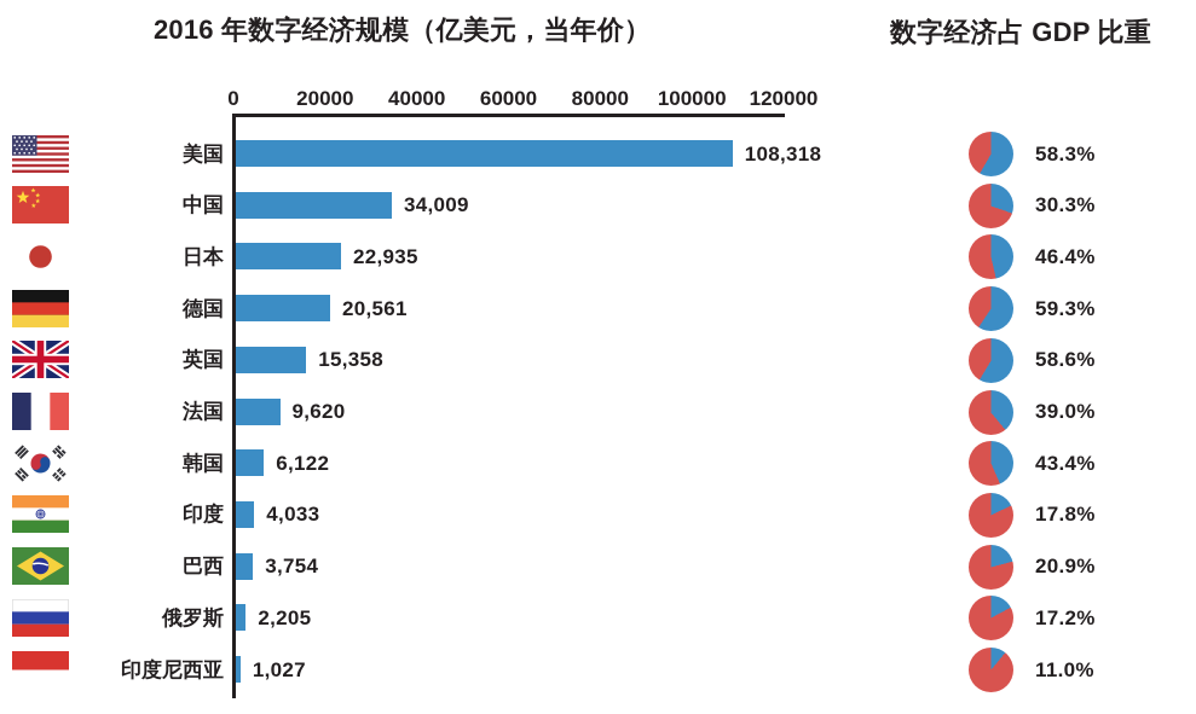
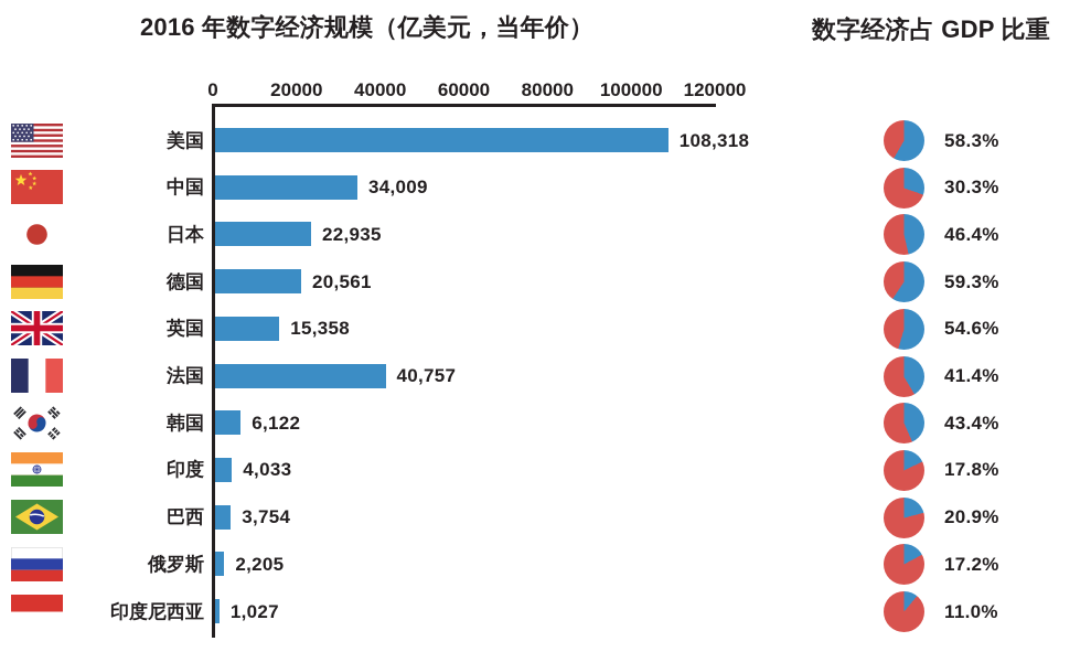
2016 年数字经济规模（亿美元，当年价）/法国: 9,620 -> 40,757
数字经济占 GDP 比重/英国: 58.6% -> 54.6%
数字经济占 GDP 比重/法国: 39.0% -> 41.4%
